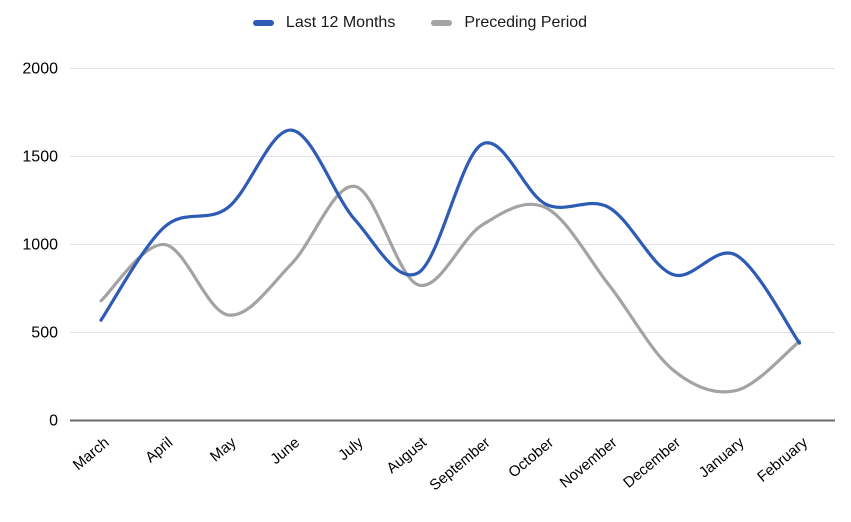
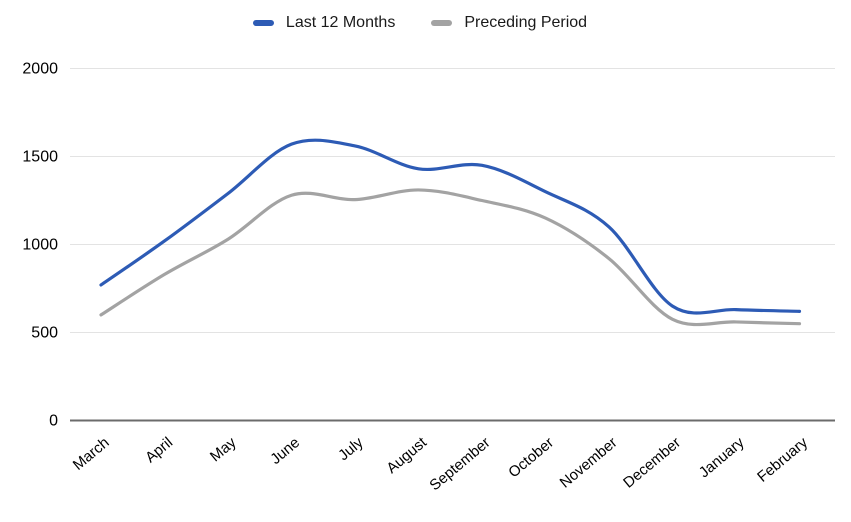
Last 12 Months/March: 570 -> 770
Preceding Period/March: 680 -> 600
Last 12 Months/April: 1100 -> 1020
Preceding Period/April: 1000 -> 830
Last 12 Months/May: 1210 -> 1290
Preceding Period/May: 600 -> 1030
Last 12 Months/June: 1650 -> 1570
Preceding Period/June: 890 -> 1280
Last 12 Months/July: 1140 -> 1560
Preceding Period/July: 1330 -> 1260
Last 12 Months/August: 840 -> 1430
Preceding Period/August: 770 -> 1310
Last 12 Months/September: 1570 -> 1450
Preceding Period/September: 1110 -> 1250
Last 12 Months/October: 1230 -> 1300
Preceding Period/October: 1210 -> 1150
Last 12 Months/November: 1210 -> 1100
Preceding Period/November: 770 -> 920
Last 12 Months/December: 830 -> 650
Preceding Period/December: 290 -> 580
Last 12 Months/January: 940 -> 630
Preceding Period/January: 170 -> 560
Last 12 Months/February: 440 -> 620
Preceding Period/February: 450 -> 550
